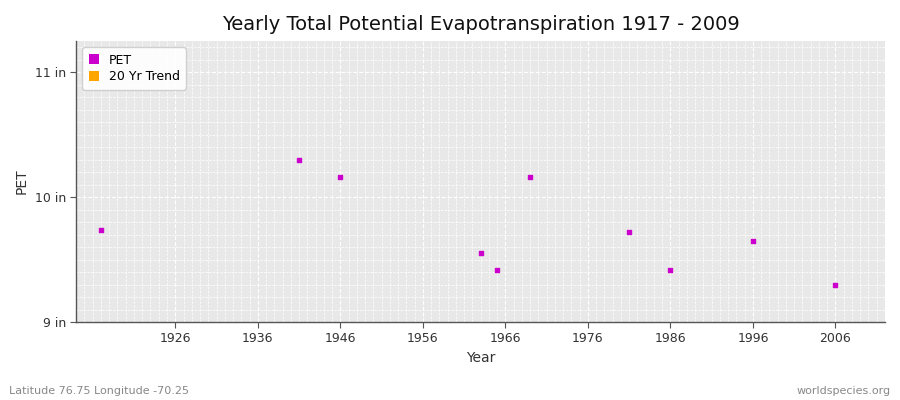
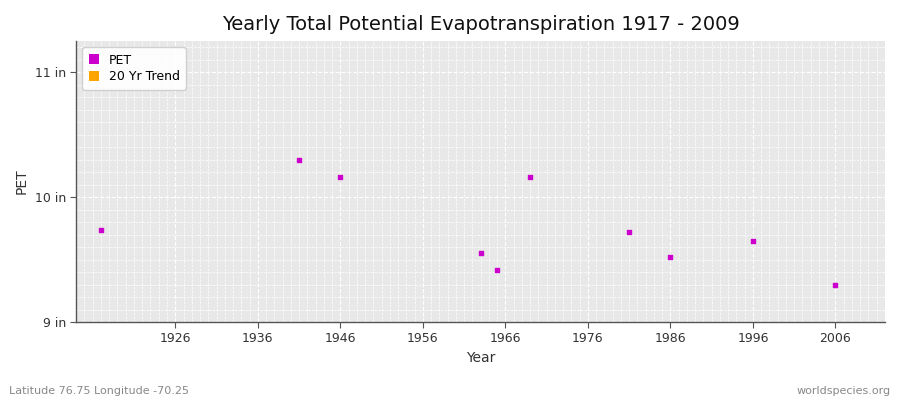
1986: 9.42 in -> 9.52 in
